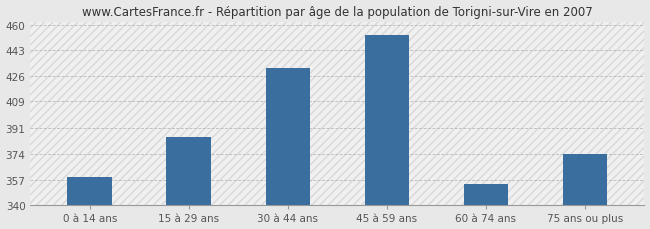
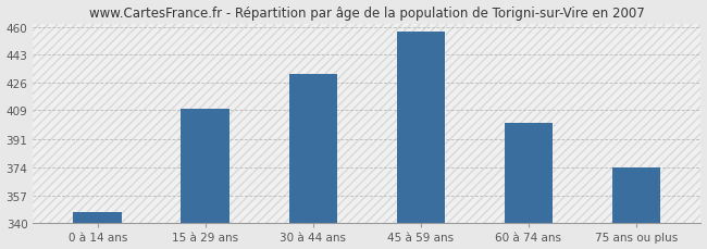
0 à 14 ans: 359 -> 347
15 à 29 ans: 385 -> 410
45 à 59 ans: 453 -> 457
60 à 74 ans: 354 -> 401
